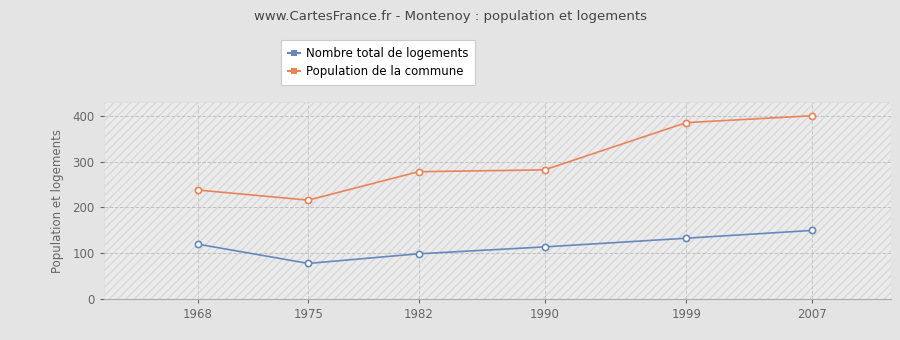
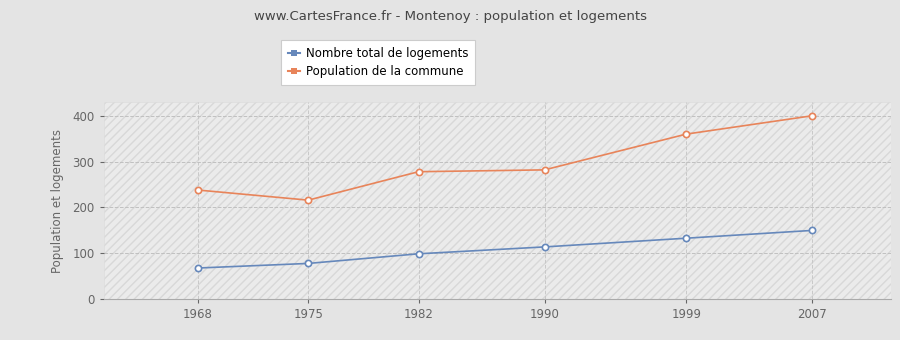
Nombre total de logements/1968: 120 -> 68
Population de la commune/1999: 385 -> 360
